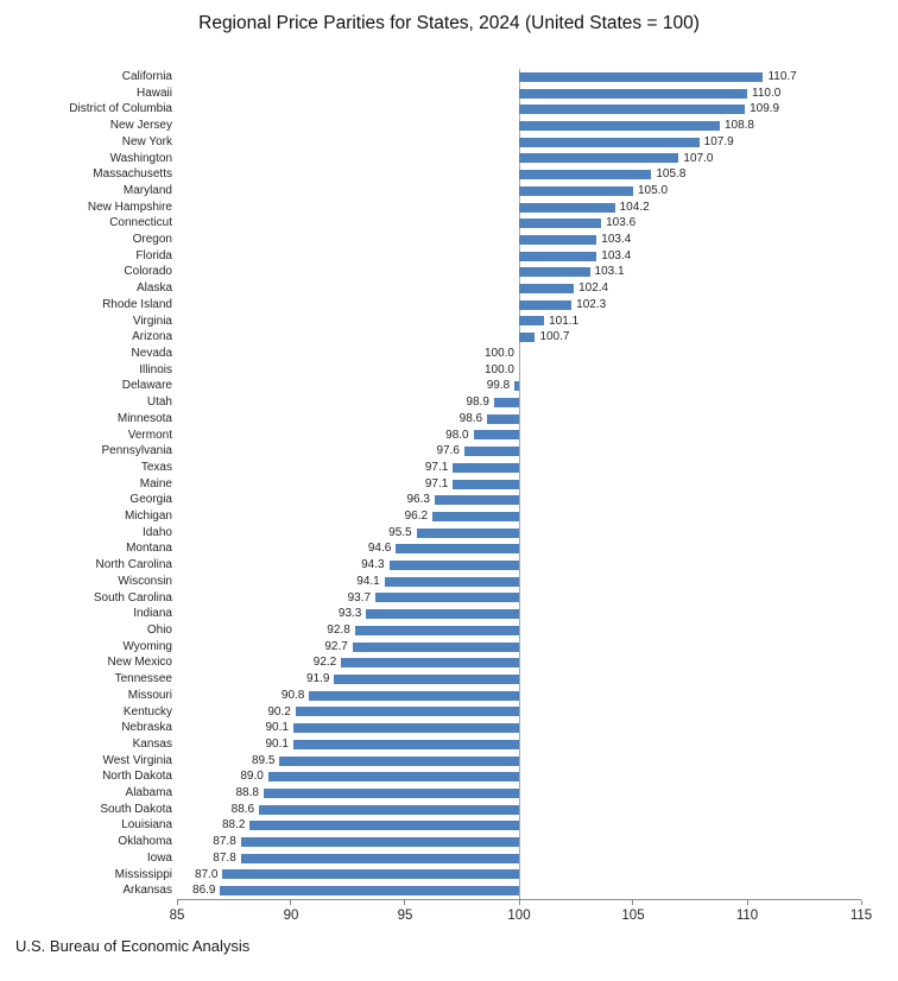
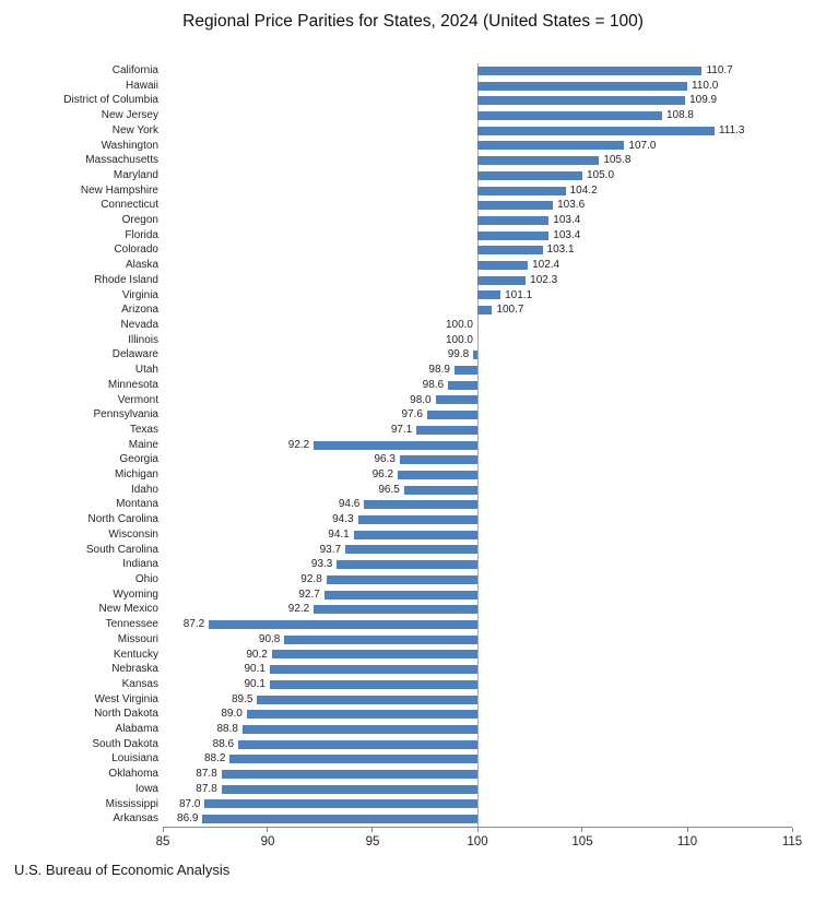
New York: 107.9 -> 111.3
Maine: 97.1 -> 92.2
Idaho: 95.5 -> 96.5
Tennessee: 91.9 -> 87.2
